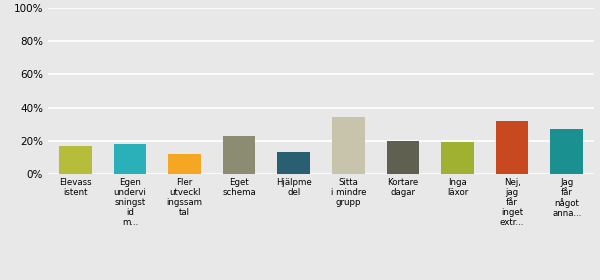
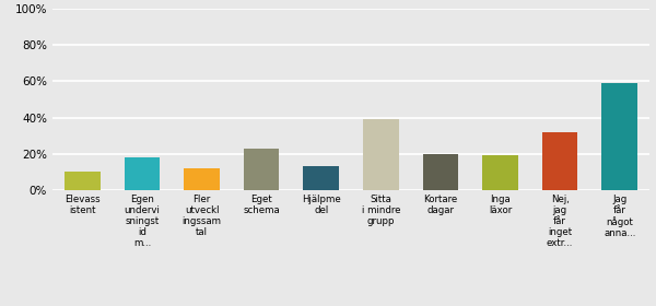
Elevass istent: 17% -> 10%
Sitta i mindre grupp: 34% -> 39%
Jag får något anna...: 27% -> 59%
